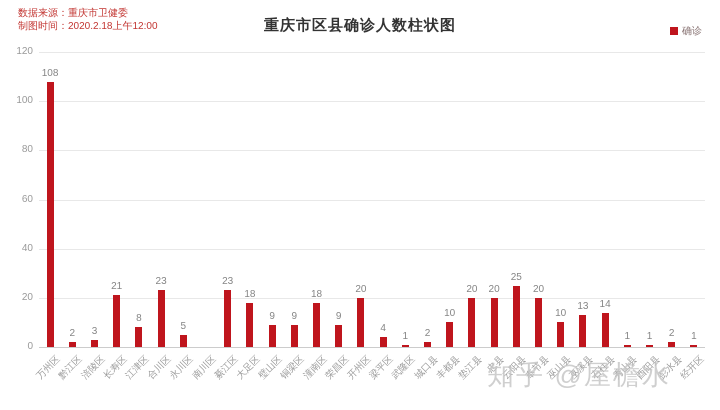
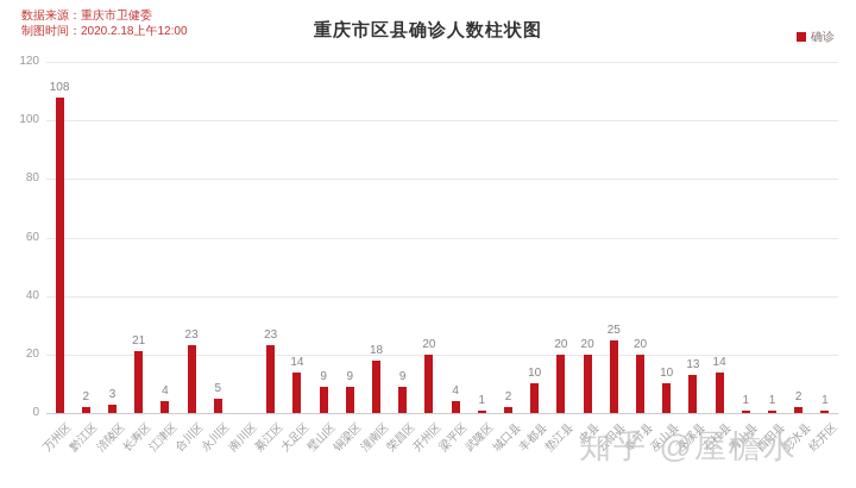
江津区: 8 -> 4
大足区: 18 -> 14
